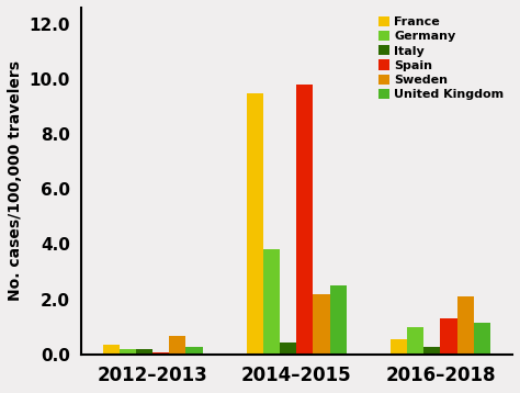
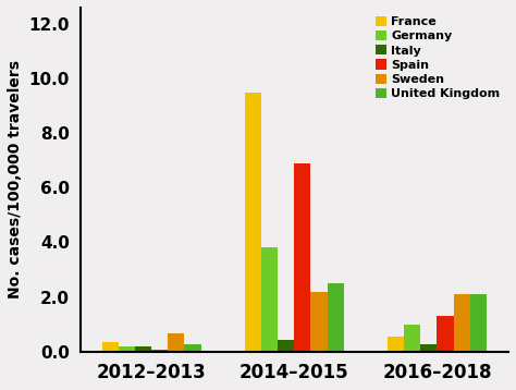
Spain/2014–2015: 9.80 -> 6.90
United Kingdom/2016–2018: 1.15 -> 2.10
